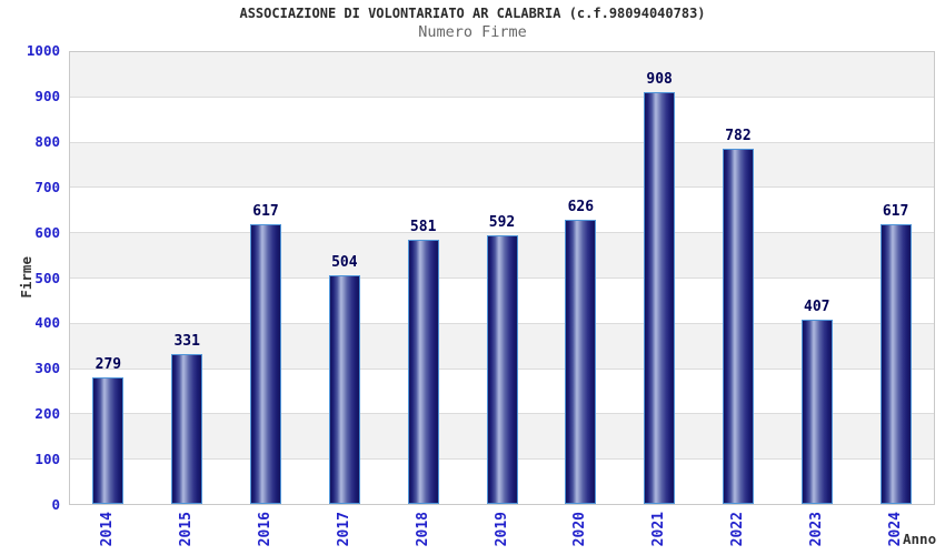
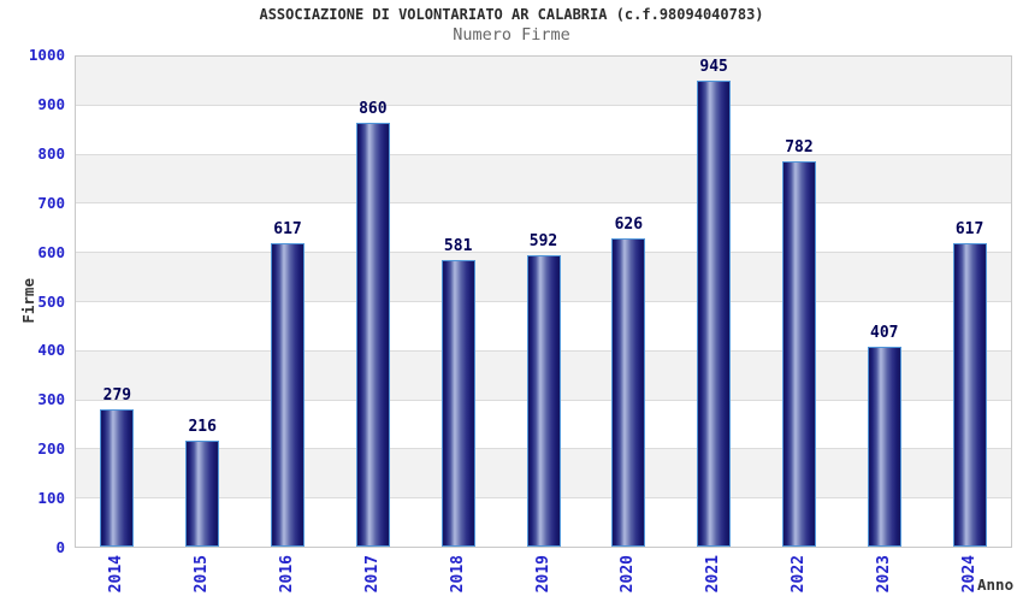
2015: 331 -> 216
2017: 504 -> 860
2021: 908 -> 945
